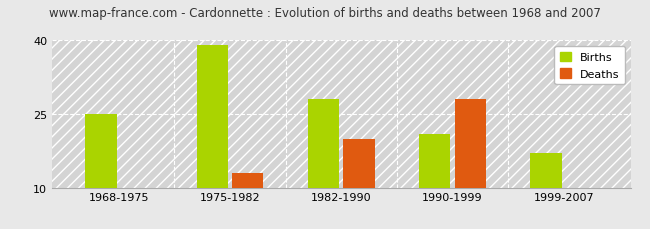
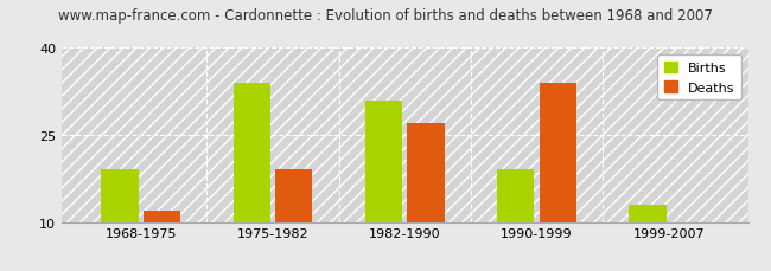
Births/1968-1975: 25 -> 19
Deaths/1968-1975: 10 -> 12
Births/1975-1982: 39 -> 34
Deaths/1975-1982: 13 -> 19
Births/1982-1990: 28 -> 31
Deaths/1982-1990: 20 -> 27
Births/1990-1999: 21 -> 19
Deaths/1990-1999: 28 -> 34
Births/1999-2007: 17 -> 13
